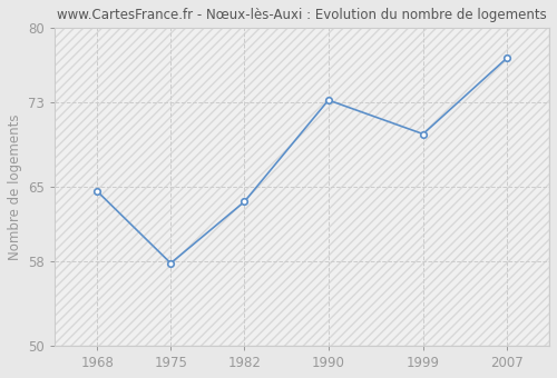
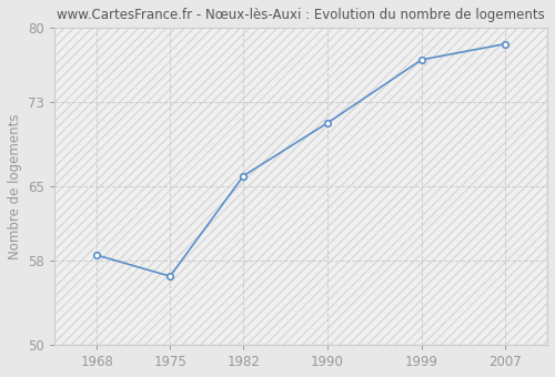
1968: 64.6 -> 58.5
1975: 57.8 -> 56.5
1982: 63.6 -> 66.0
1990: 73.2 -> 71.0
1999: 70.0 -> 77.0
2007: 77.2 -> 78.5
